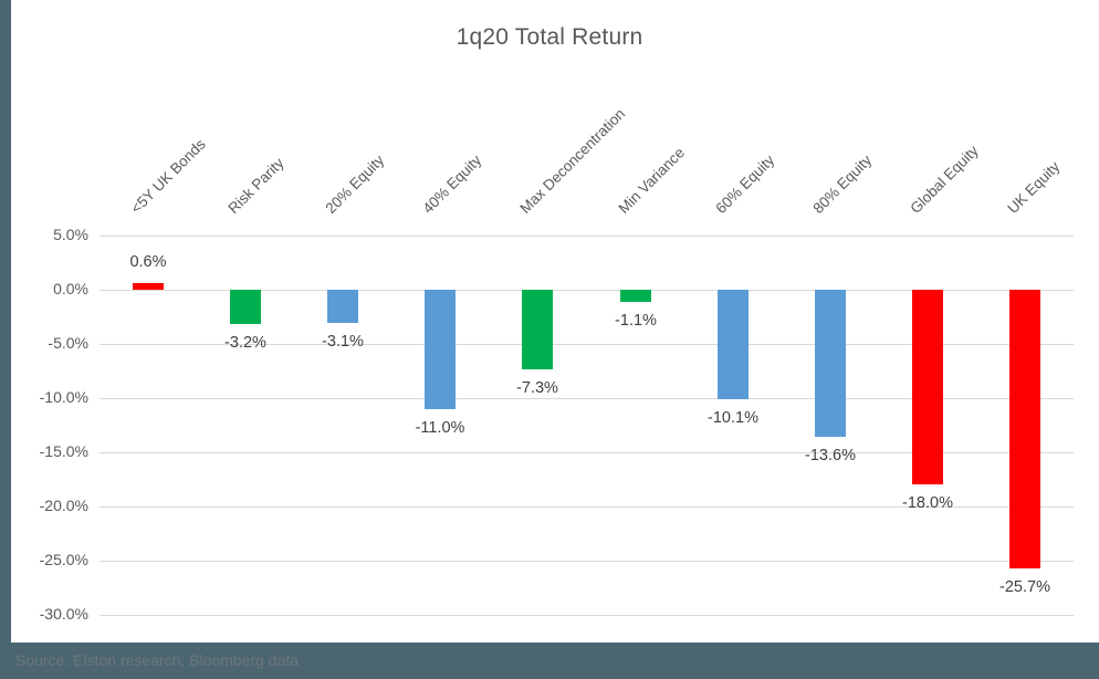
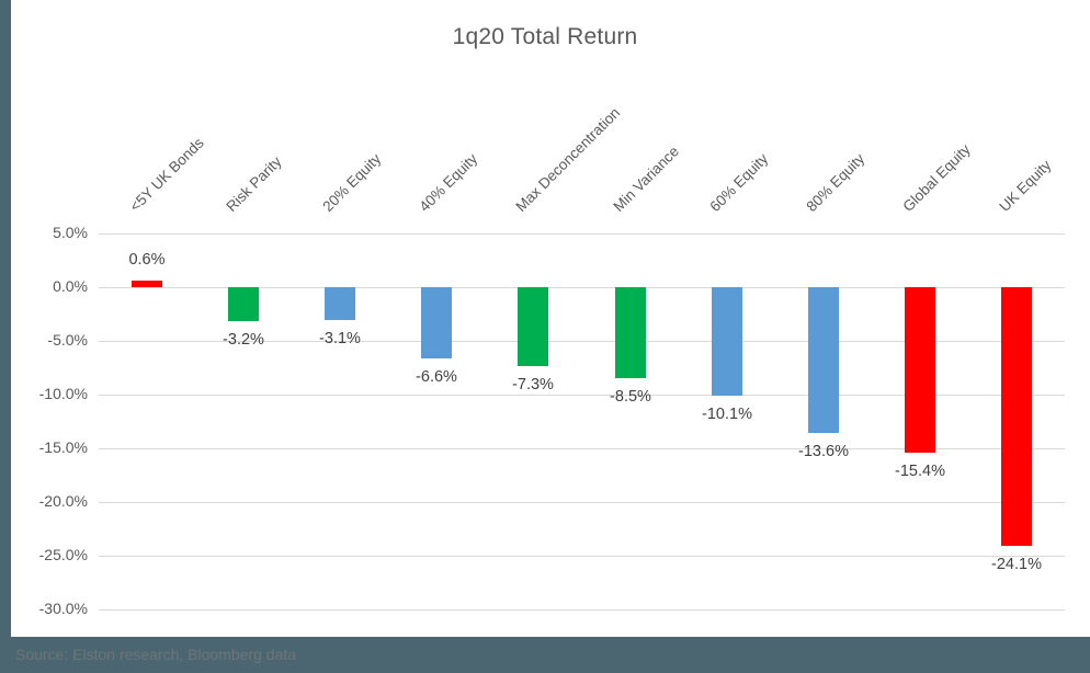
40% Equity: -11.0% -> -6.6%
Min Variance: -1.1% -> -8.5%
Global Equity: -18.0% -> -15.4%
UK Equity: -25.7% -> -24.1%
